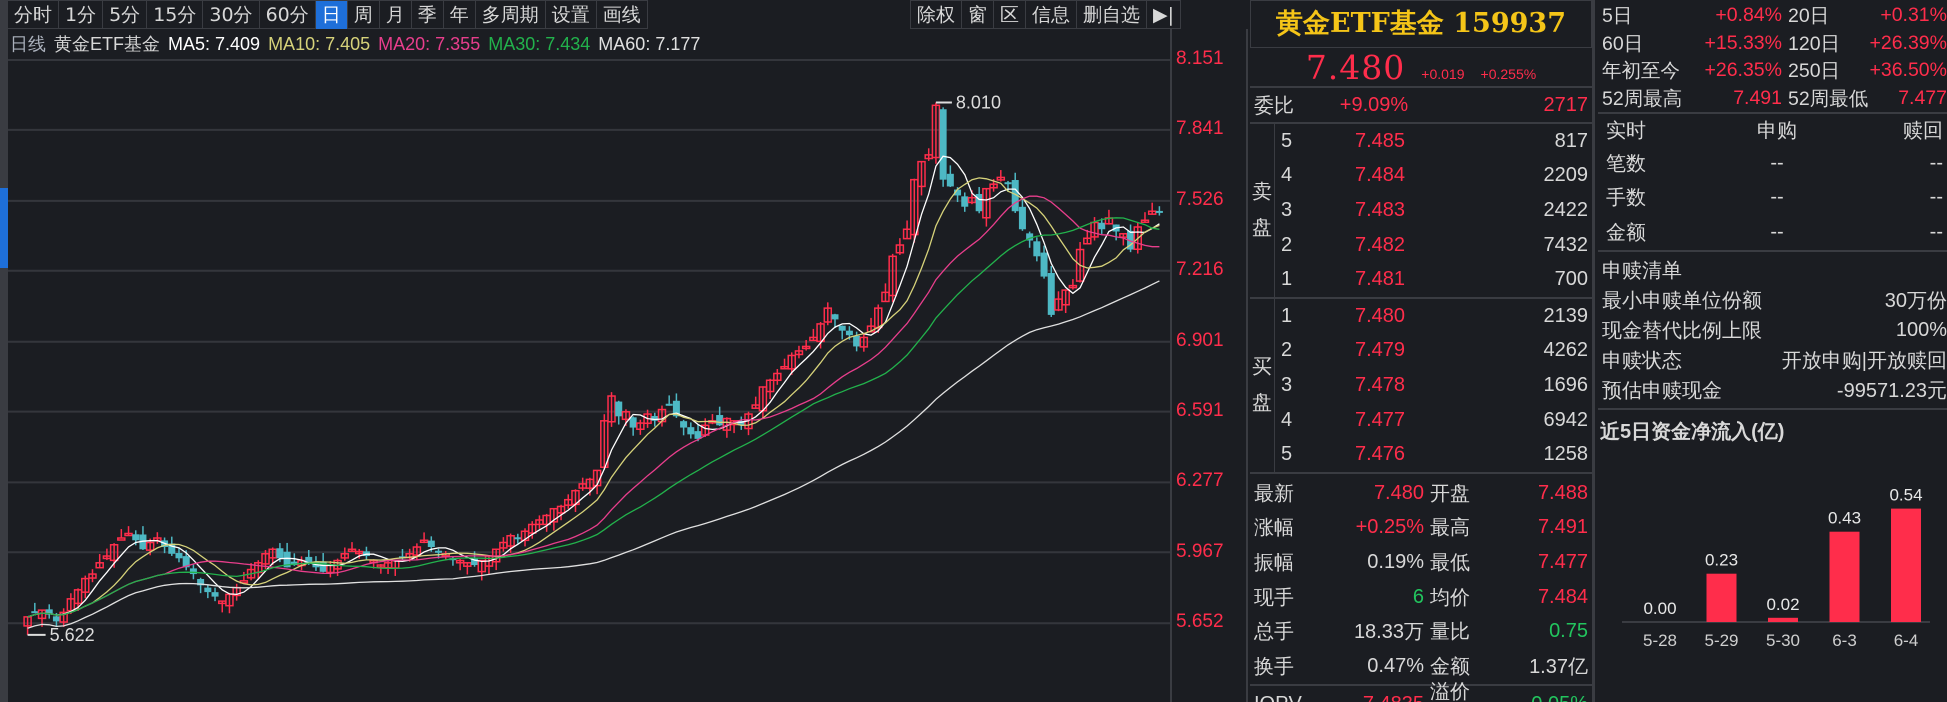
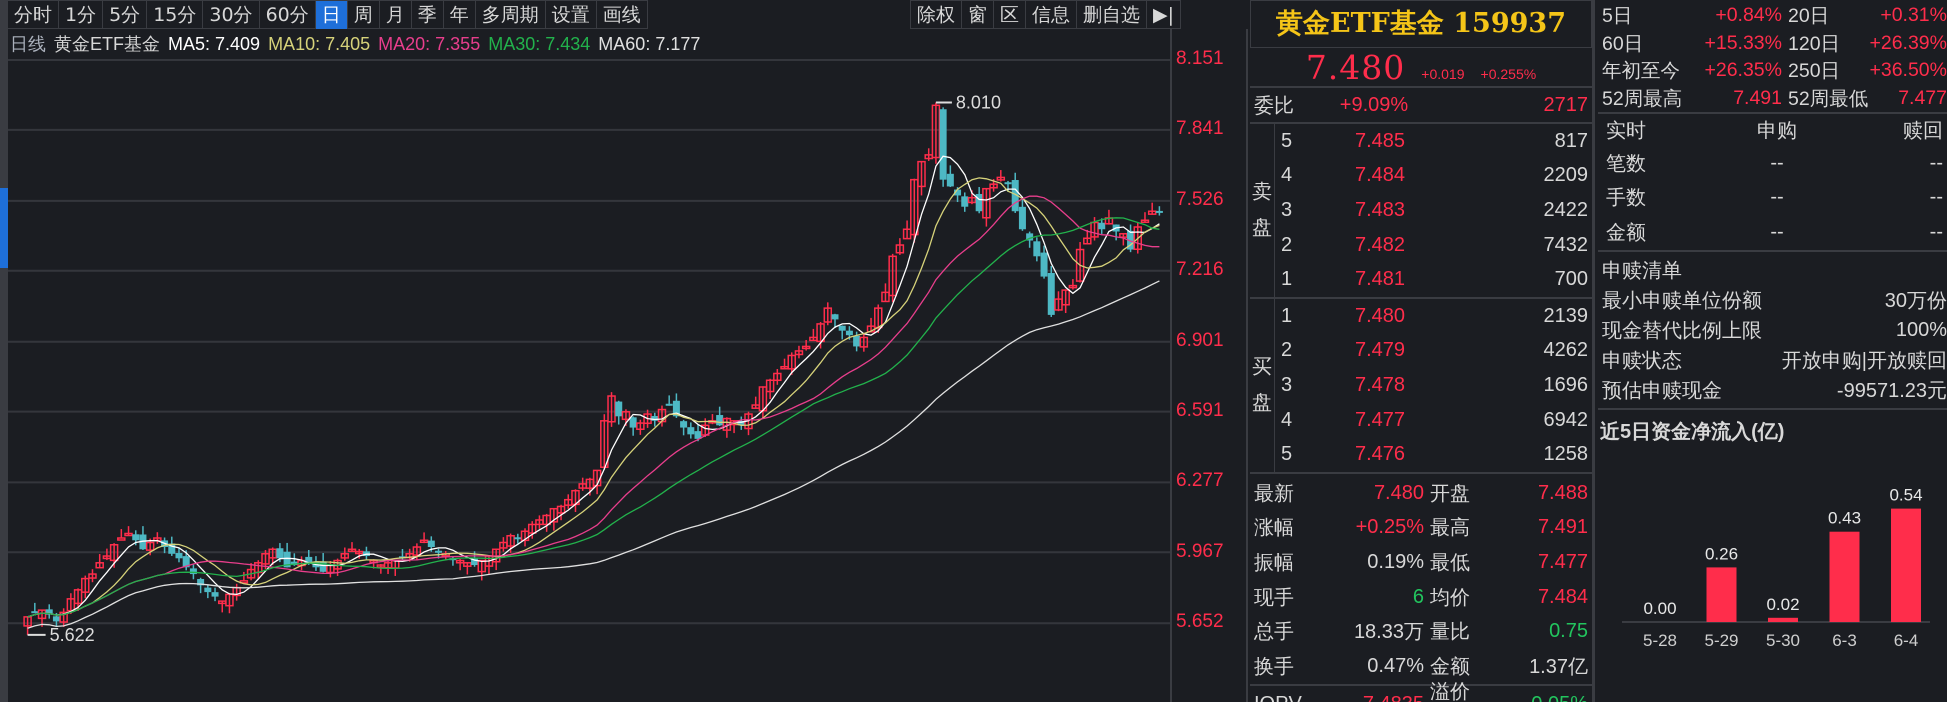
近5日资金净流入(亿)/5-29: 0.23 -> 0.26
